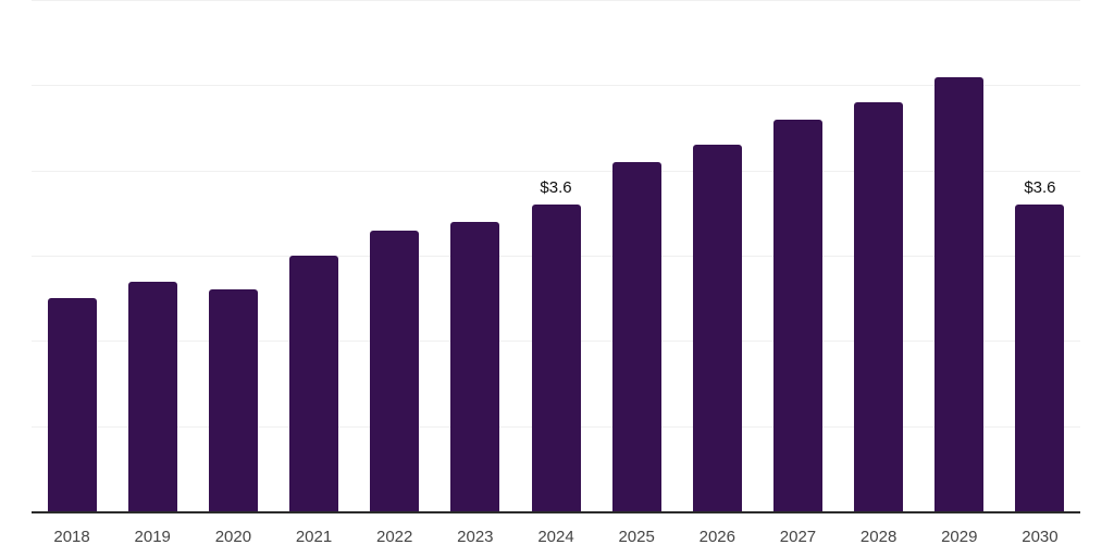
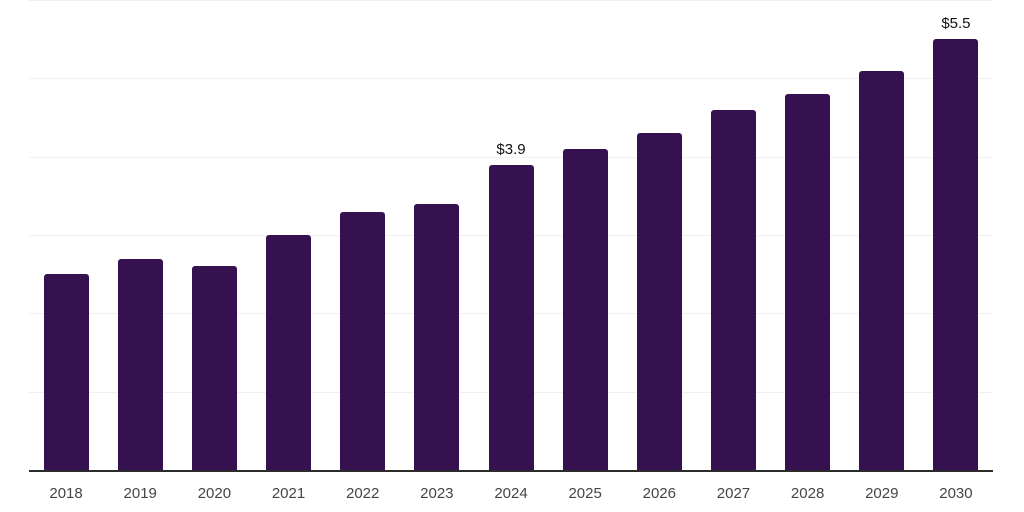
2024: $3.6 -> $3.9
2030: $3.6 -> $5.5
